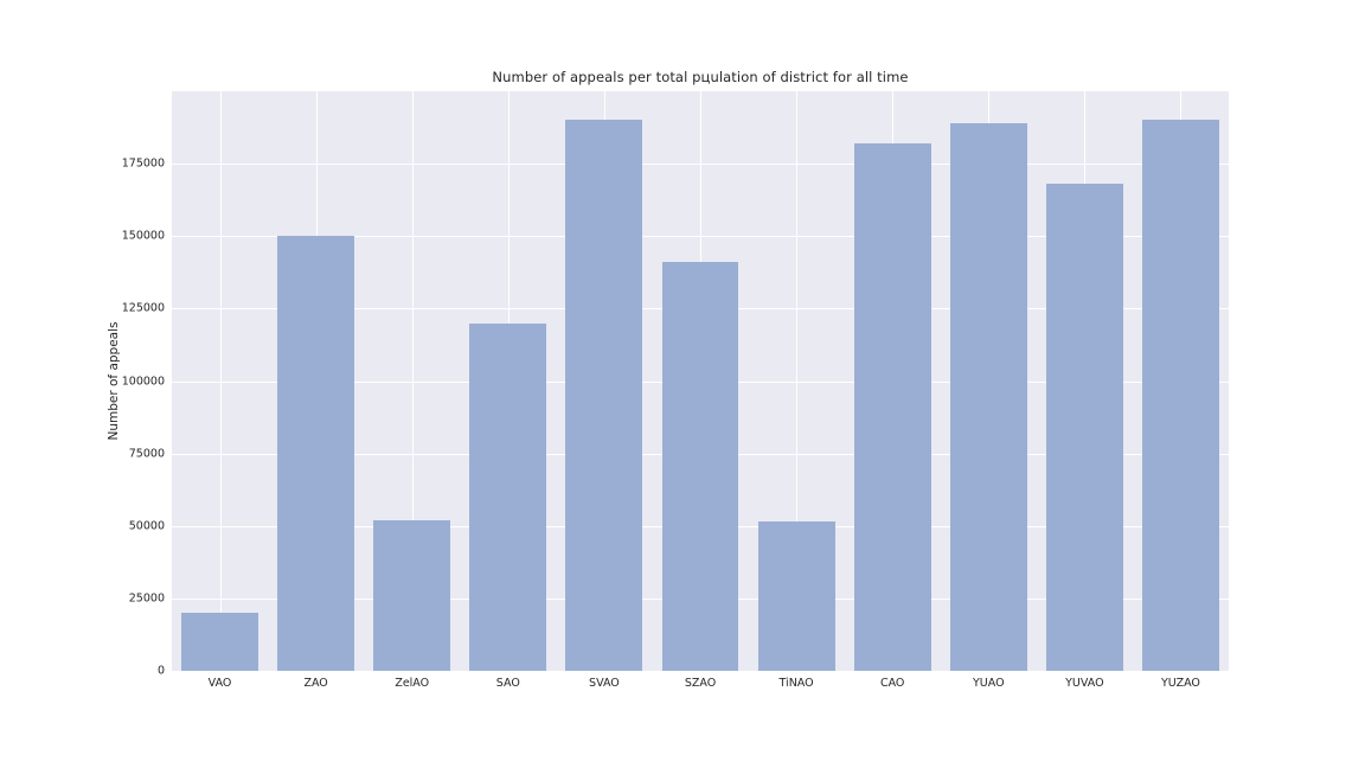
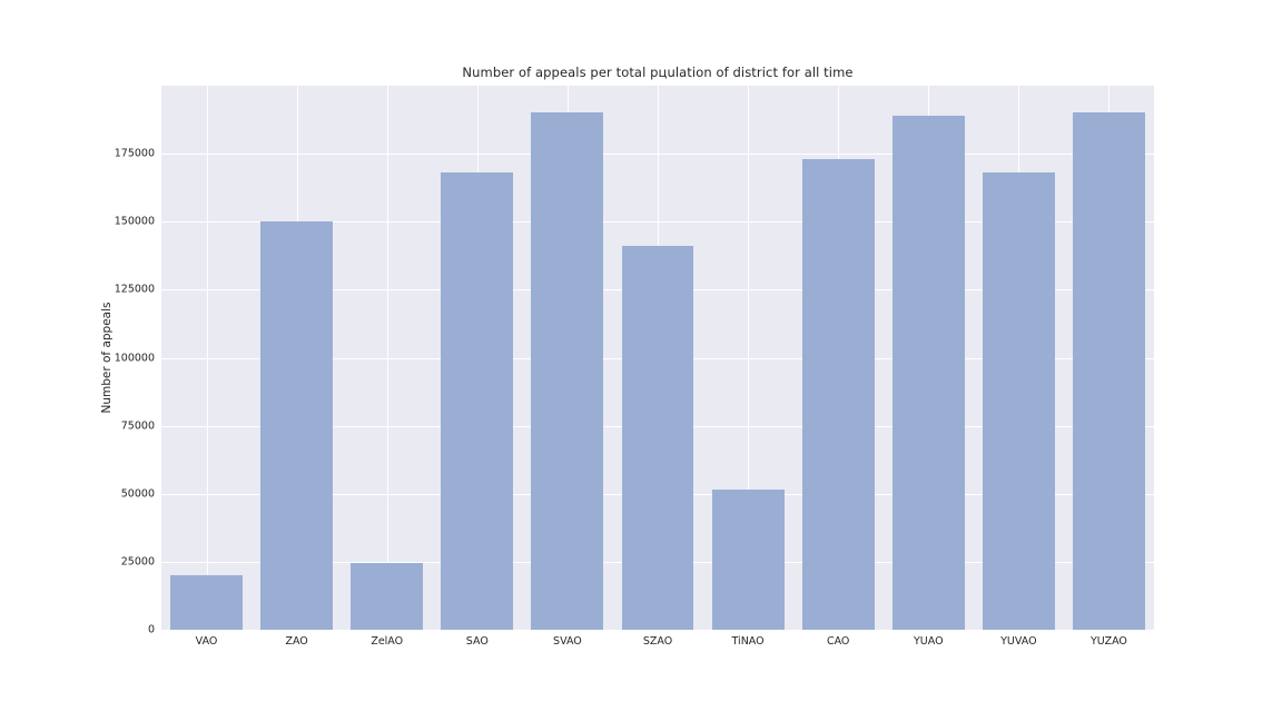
ZelAO: 52000 -> 24000
SAO: 120000 -> 168000
CAO: 182000 -> 173000
